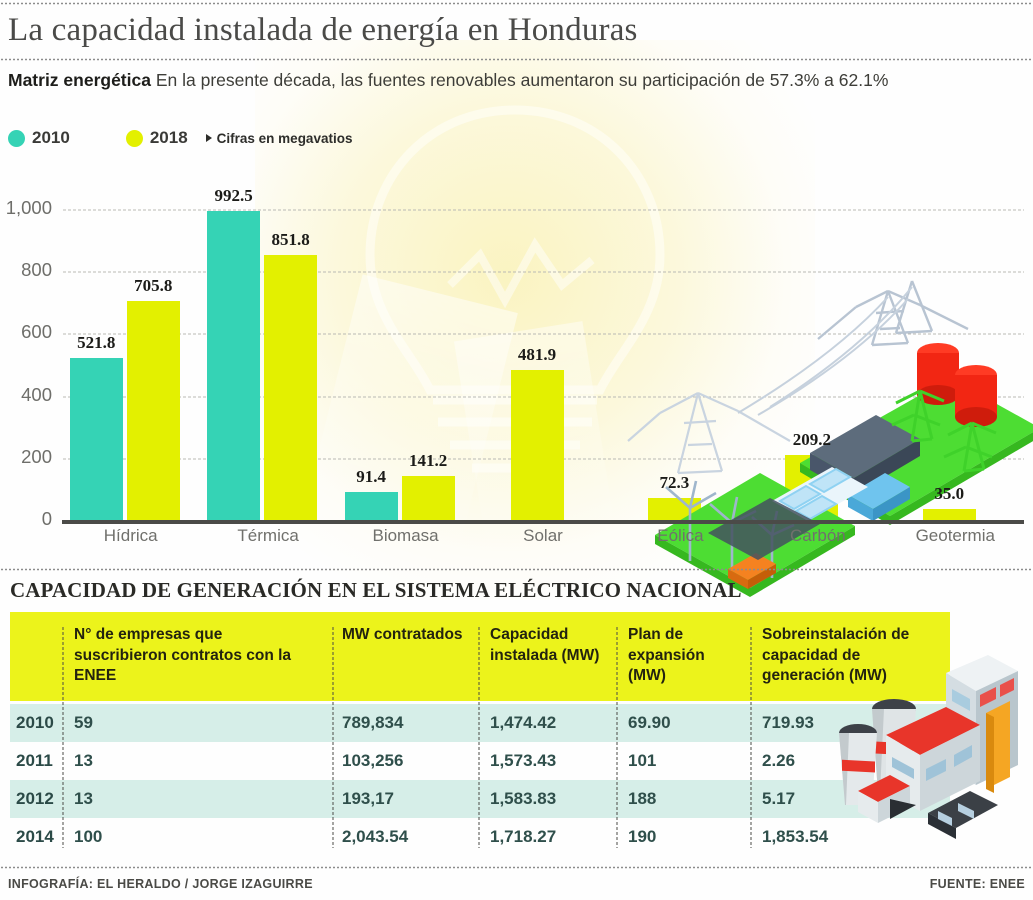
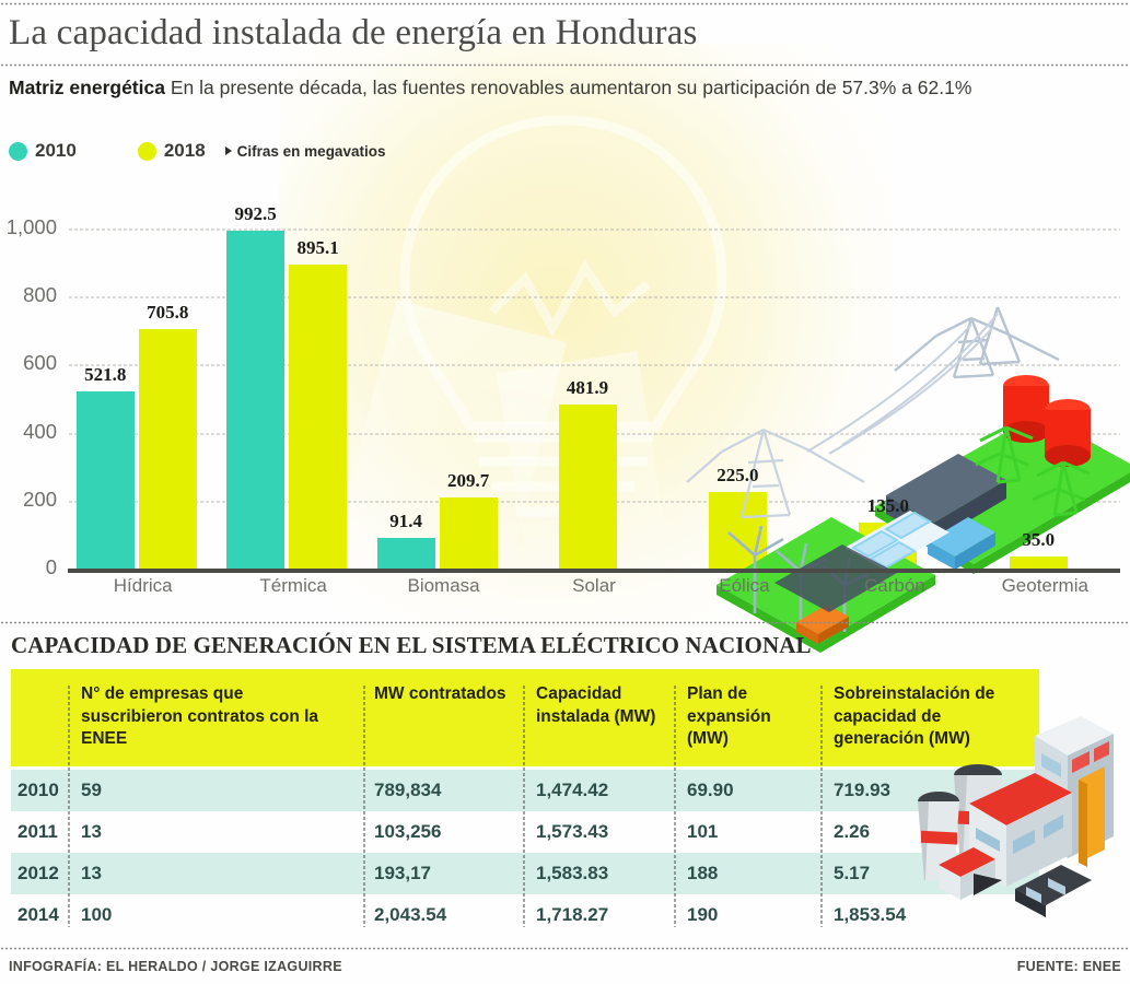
2018/Térmica: 851.8 -> 895.1
2018/Biomasa: 141.2 -> 209.7
2018/Eólica: 72.3 -> 225.0
2018/Carbón: 209.2 -> 135.0
